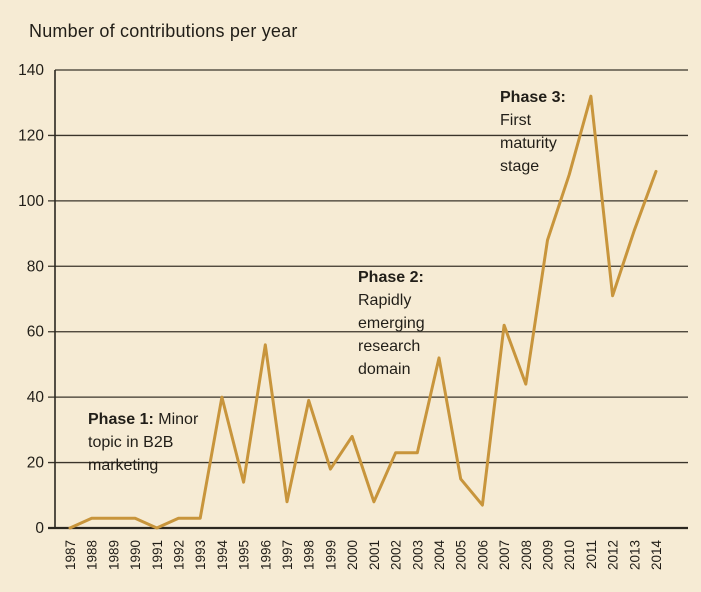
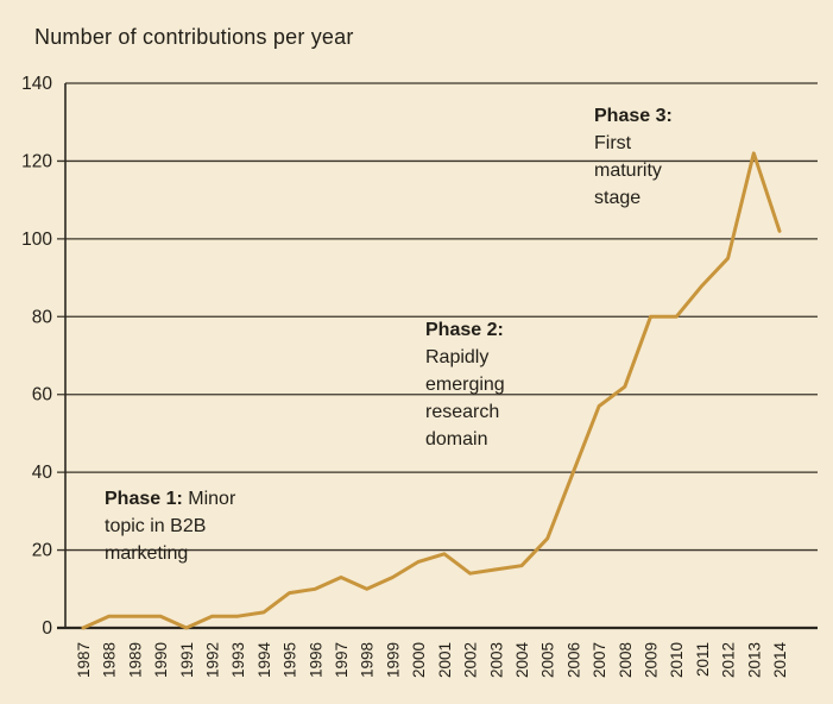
1994: 40 -> 4
1995: 14 -> 9
1996: 56 -> 10
1997: 8 -> 13
1998: 39 -> 10
1999: 18 -> 13
2000: 28 -> 17
2001: 8 -> 19
2002: 23 -> 14
2003: 23 -> 15
2004: 52 -> 16
2005: 15 -> 23
2006: 7 -> 40
2007: 62 -> 57
2008: 44 -> 62
2009: 88 -> 80
2010: 108 -> 80
2011: 132 -> 88
2012: 71 -> 95
2013: 91 -> 122
2014: 109 -> 102
